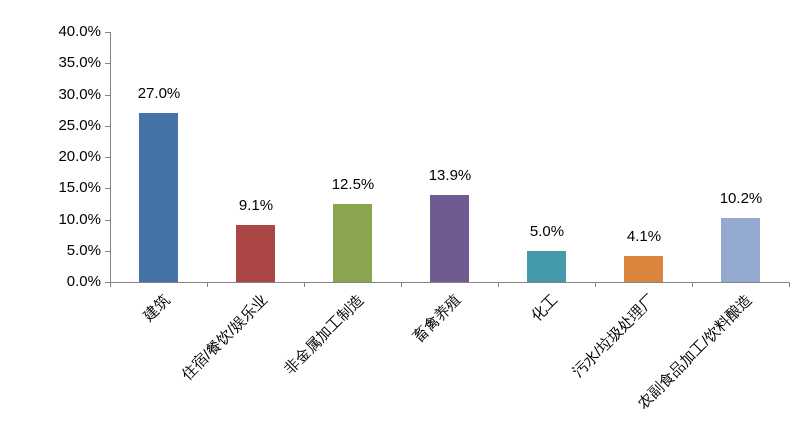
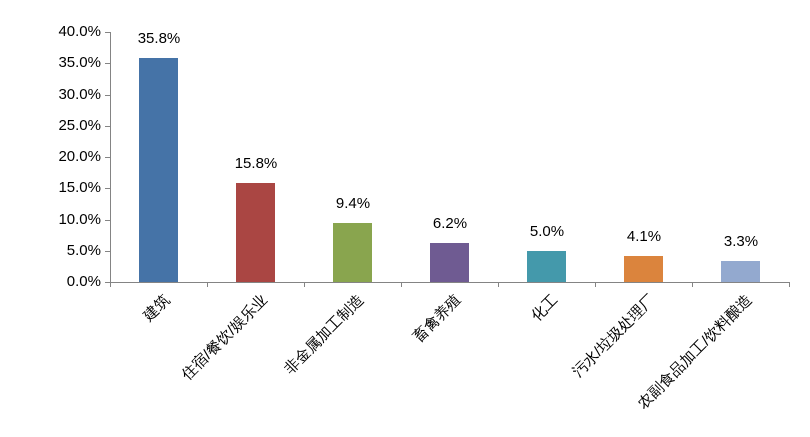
建筑: 27.0% -> 35.8%
住宿/餐饮/娱乐业: 9.1% -> 15.8%
非金属加工制造: 12.5% -> 9.4%
畜禽养殖: 13.9% -> 6.2%
农副食品加工/饮料酿造: 10.2% -> 3.3%
